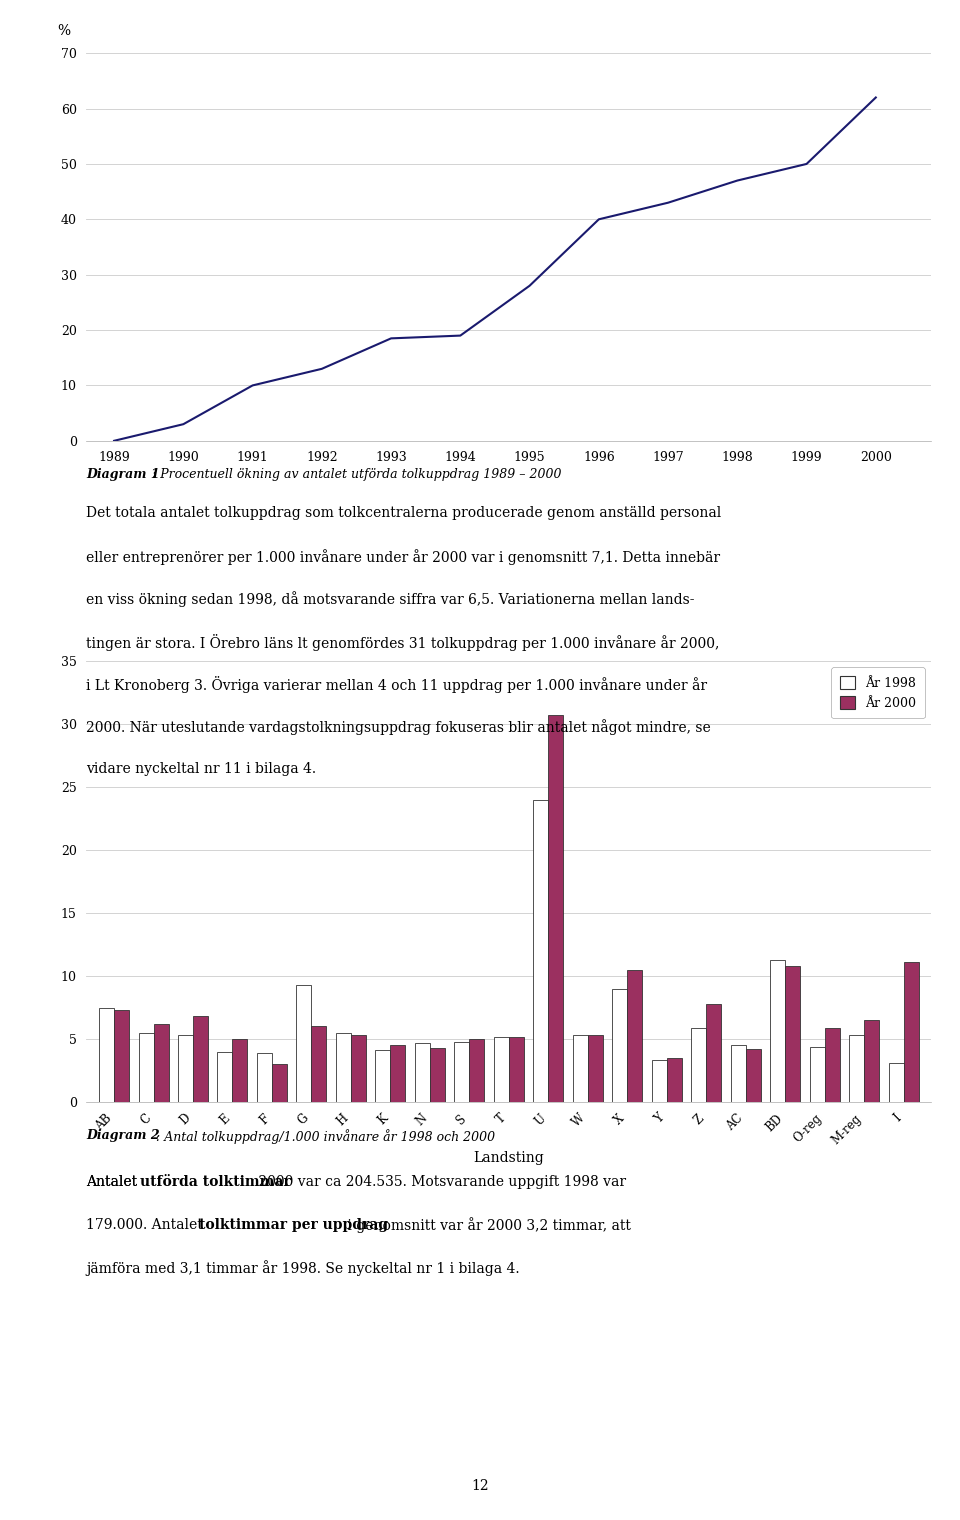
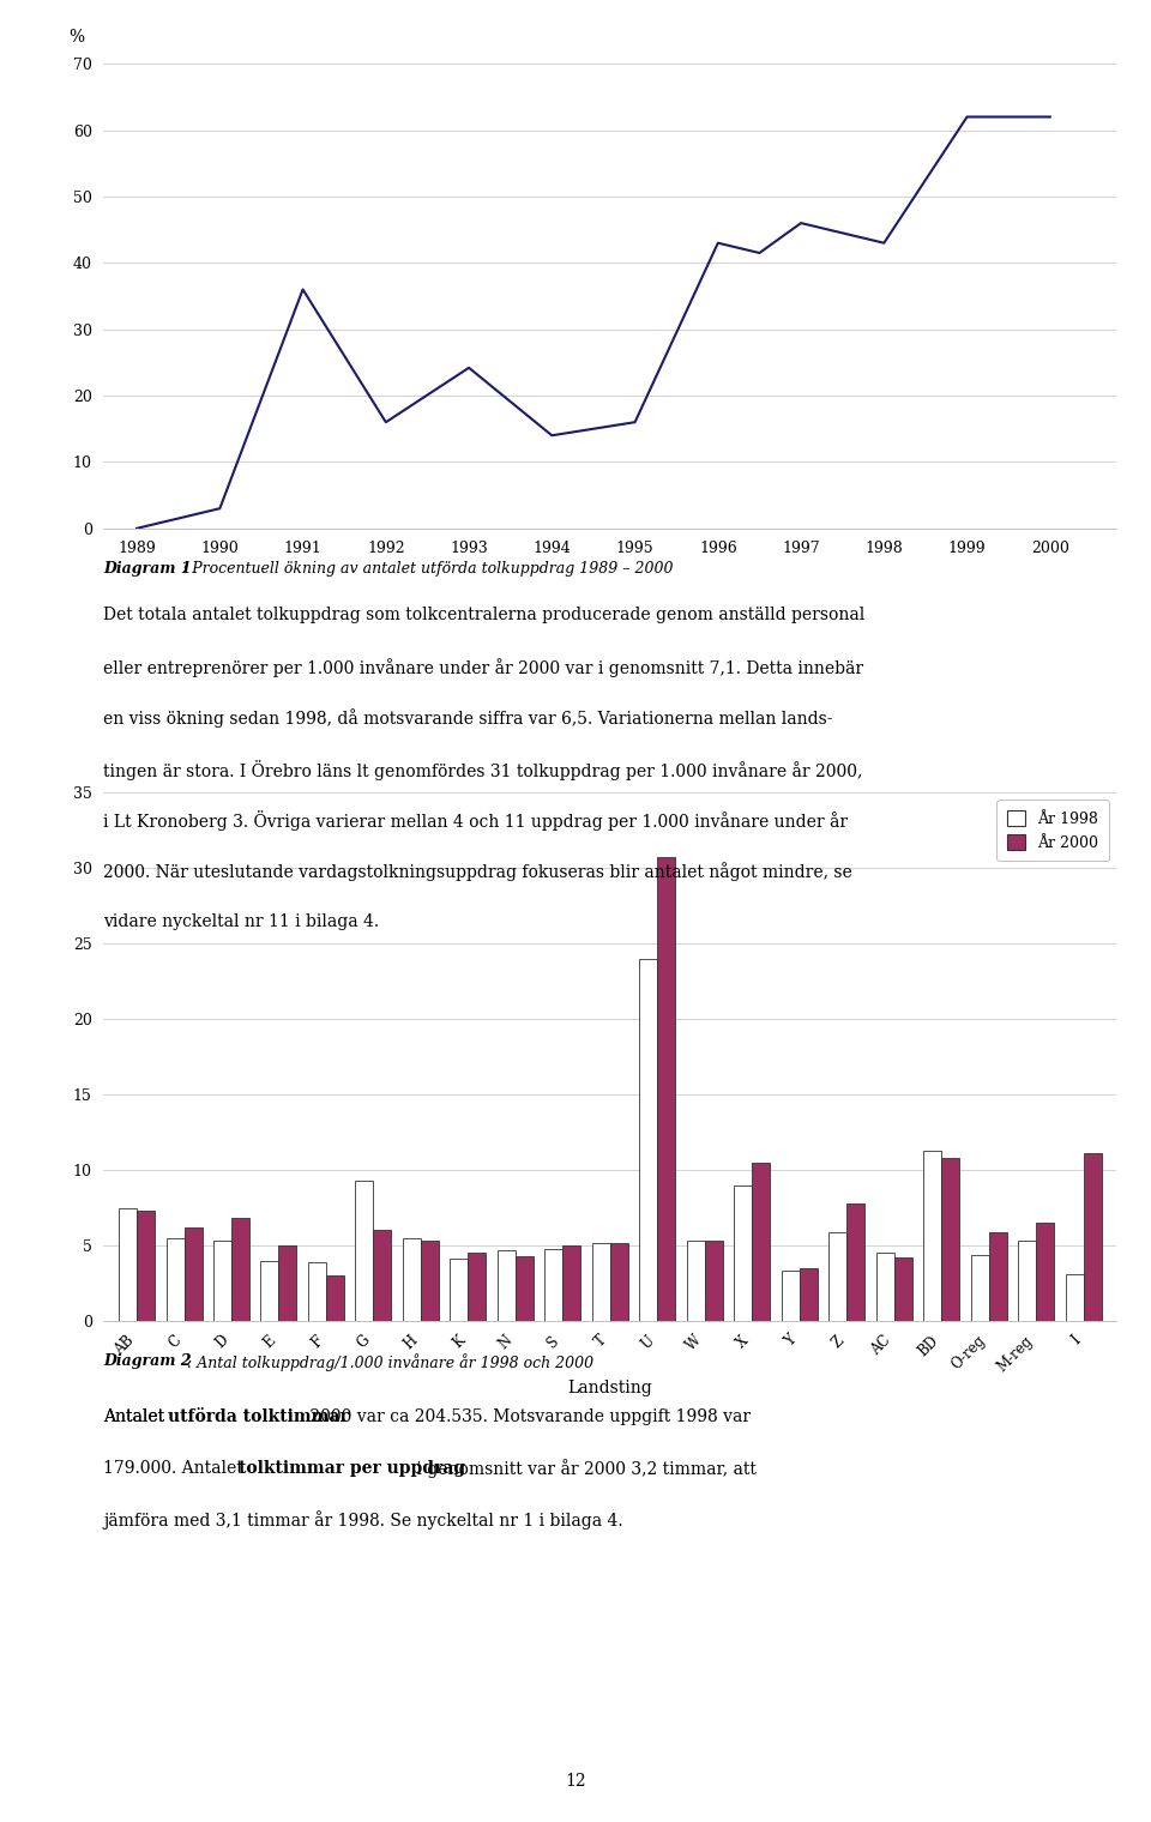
1991: 10.0 -> 36.0
1992: 13.0 -> 16.0
1993: 18.5 -> 24.2
1994: 19.0 -> 14.0
1995: 28.0 -> 16.0
1996: 40.0 -> 43.0
1997: 43.0 -> 46.0
1998: 47.0 -> 43.0
1999: 50.0 -> 62.0
